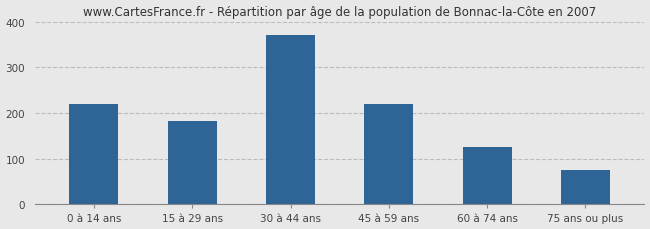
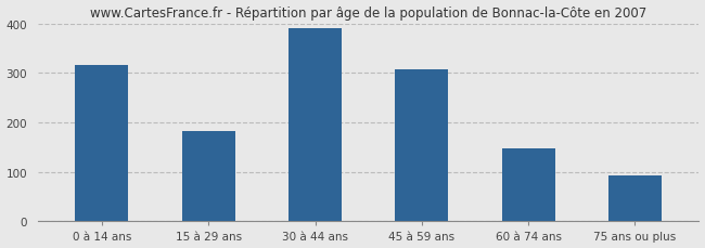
0 à 14 ans: 220 -> 315
30 à 44 ans: 370 -> 390
45 à 59 ans: 220 -> 308
60 à 74 ans: 125 -> 147
75 ans ou plus: 75 -> 93
